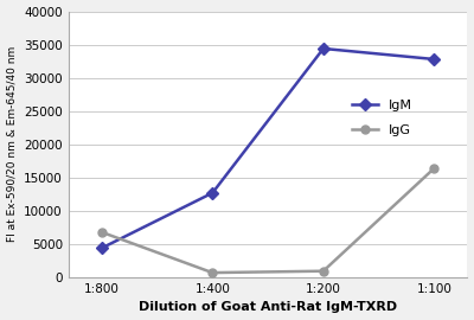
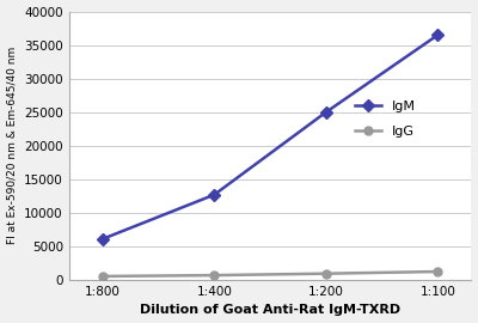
IgM/1:800: 4400 -> 6100
IgG/1:800: 6800 -> 600
IgM/1:200: 34400 -> 25000
IgM/1:100: 32800 -> 36500
IgG/1:100: 16400 -> 1200
